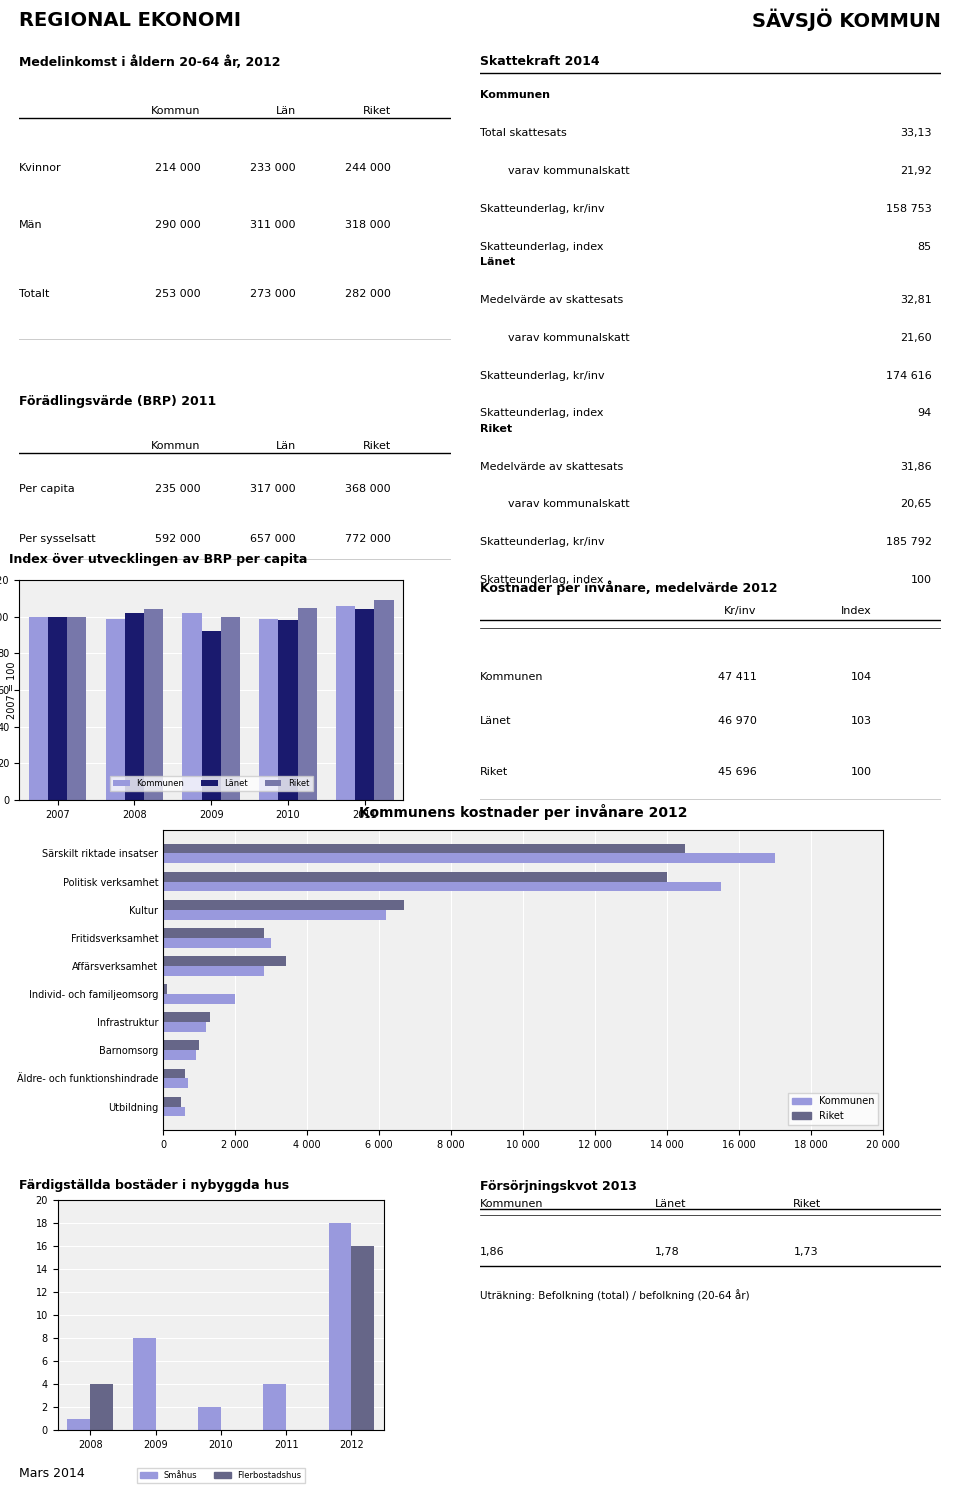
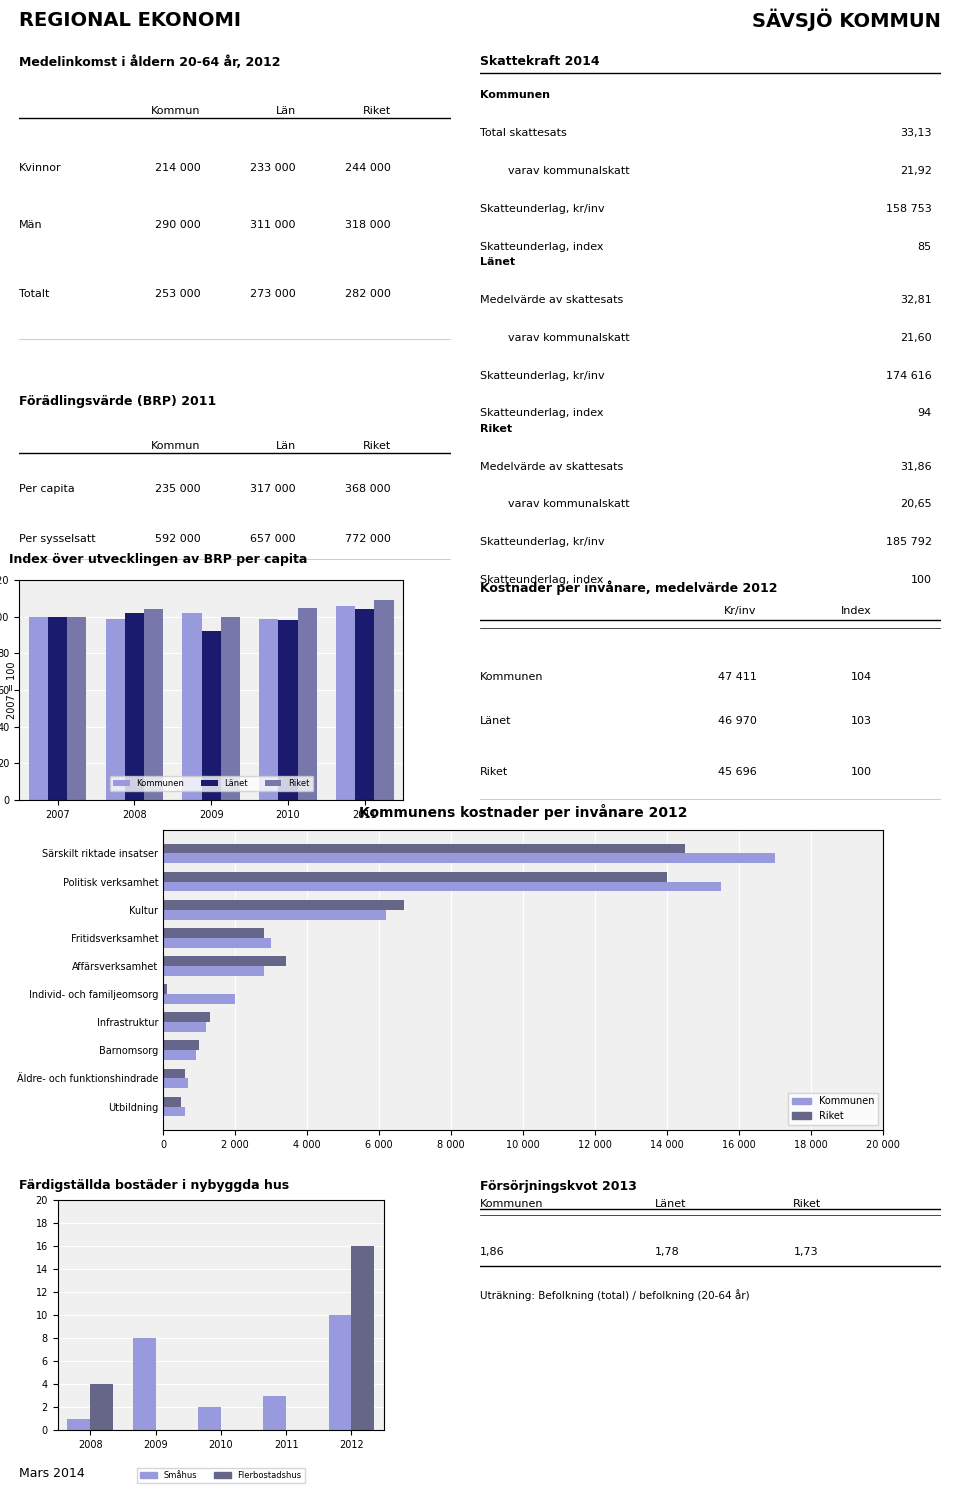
Småhus/2011: 4 -> 3
Småhus/2012: 18 -> 10
